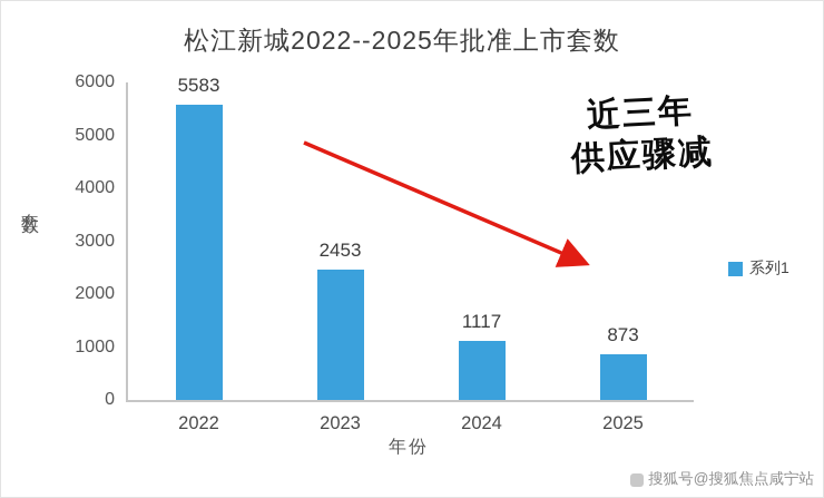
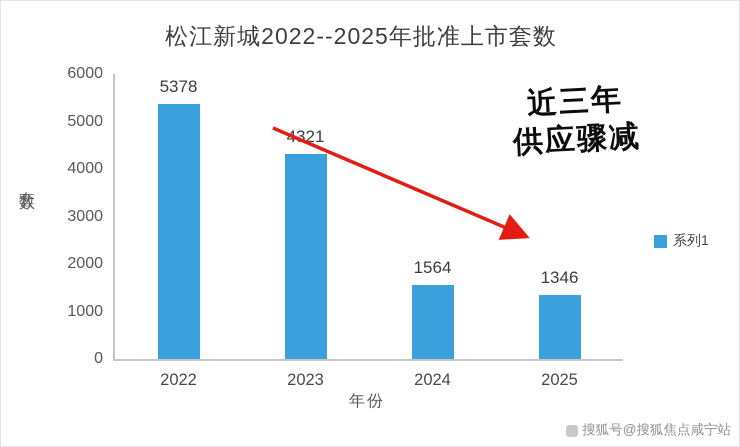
2022: 5583 -> 5378
2023: 2453 -> 4321
2024: 1117 -> 1564
2025: 873 -> 1346
